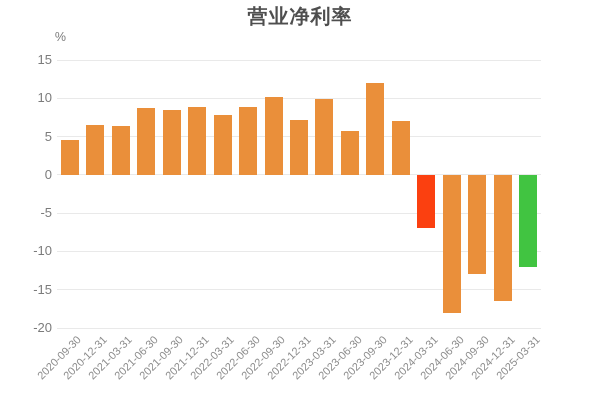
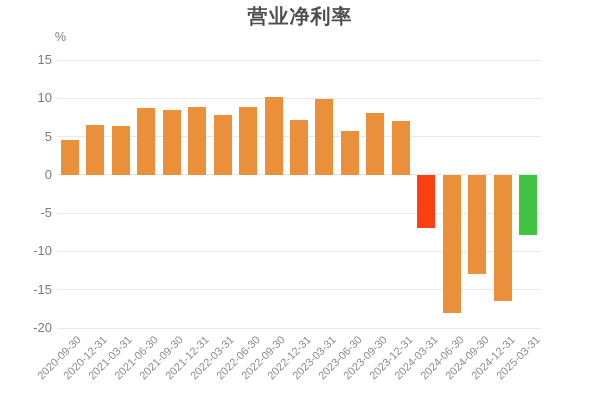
2023-09-30: 12 -> 8
2025-03-31: -12 -> -8
